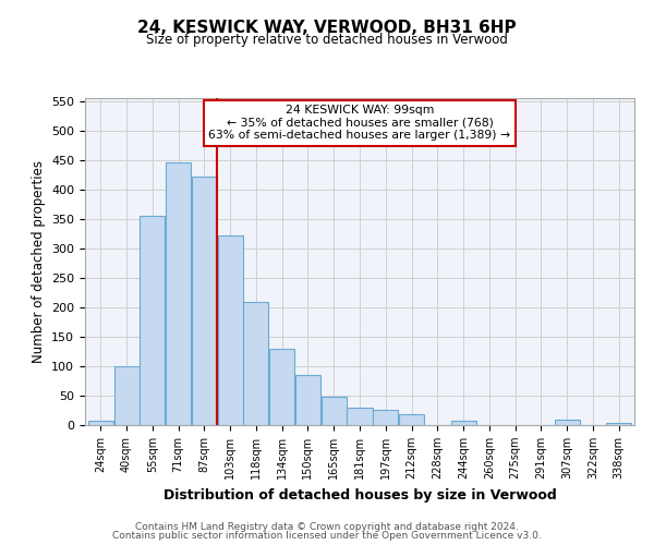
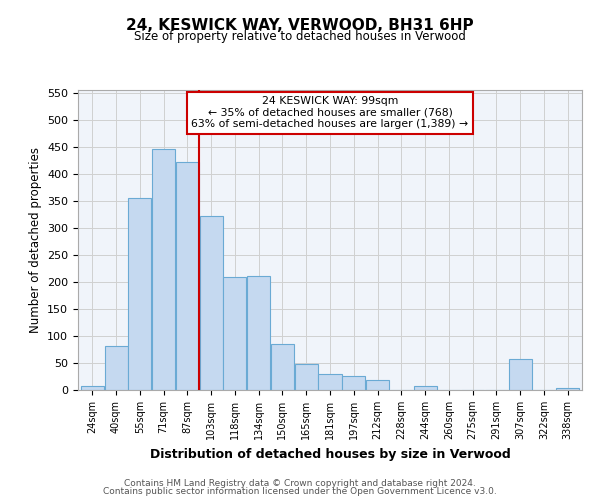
40sqm: 100 -> 82
134sqm: 129 -> 210
307sqm: 10 -> 58
